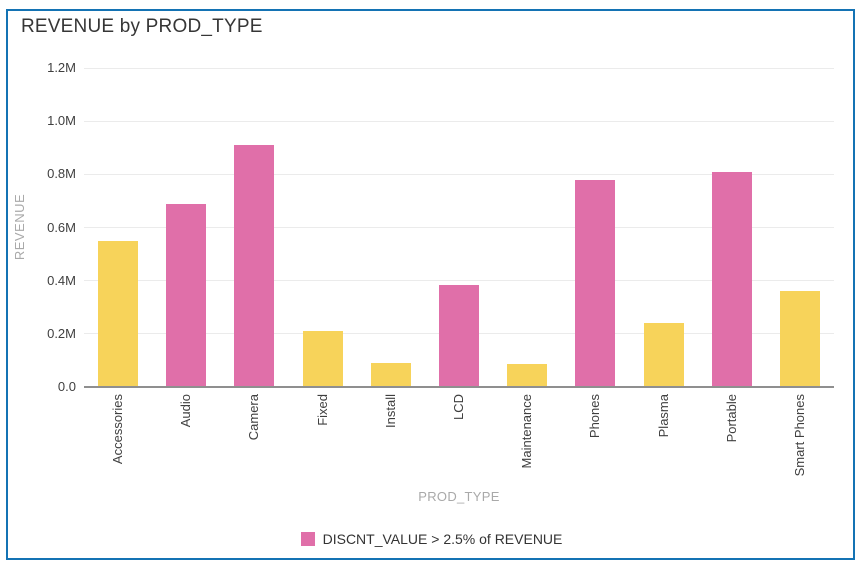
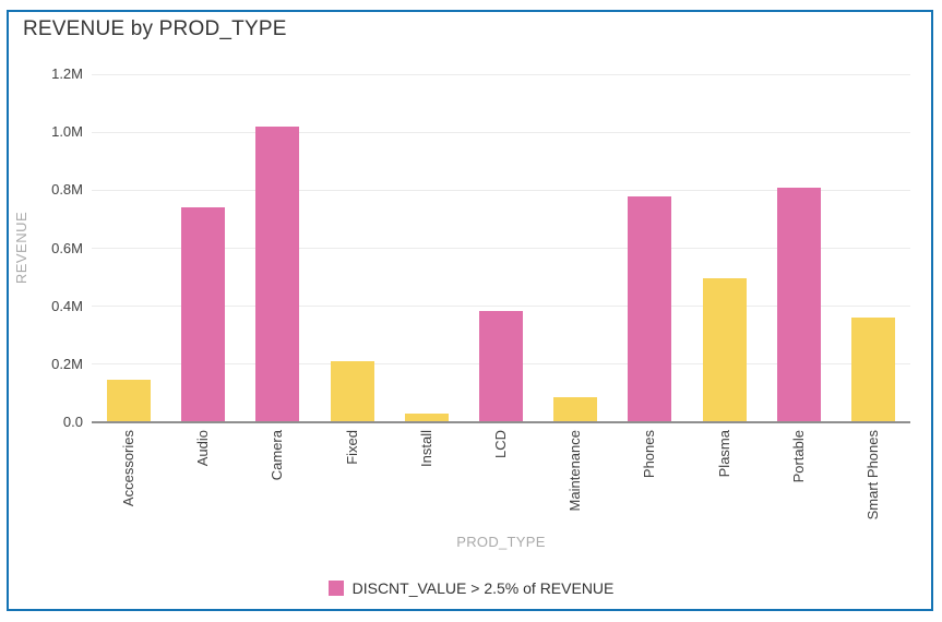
Accessories: 0.55M -> 0.14M
Audio: 0.69M -> 0.74M
Camera: 0.91M -> 1.02M
Install: 0.09M -> 0.03M
Plasma: 0.24M -> 0.50M
